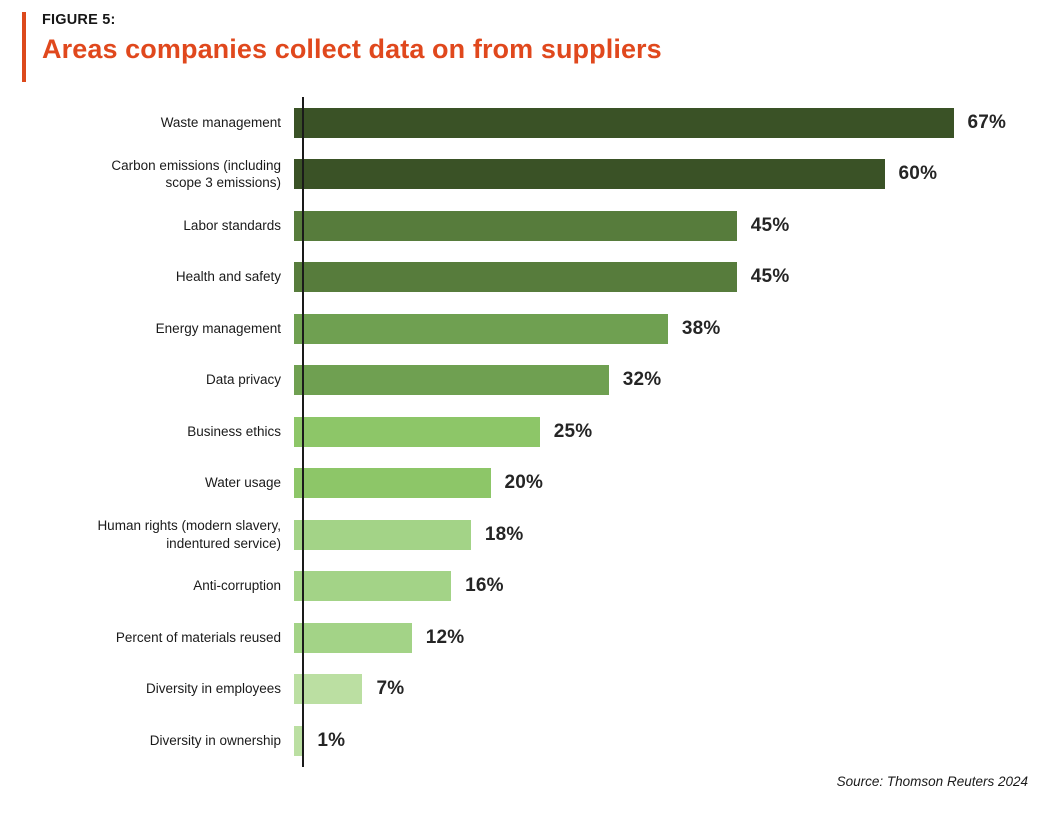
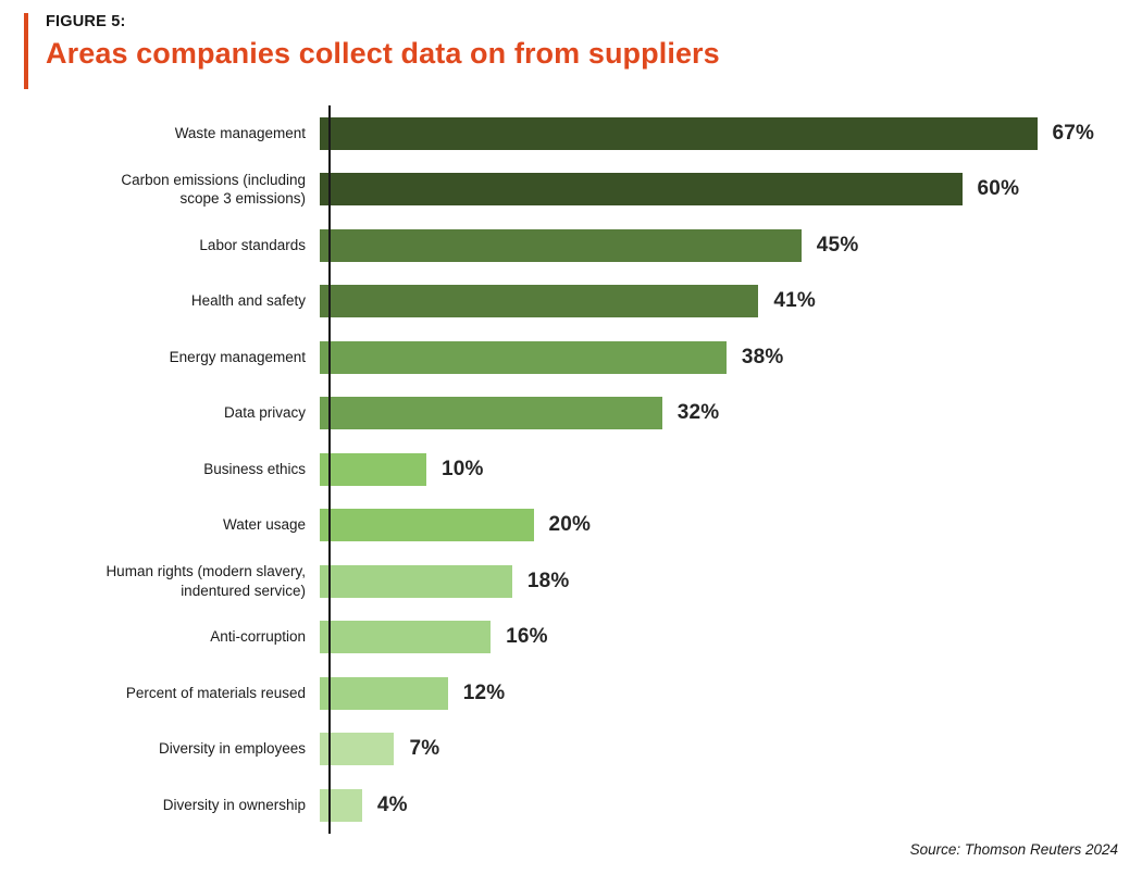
Health and safety: 45% -> 41%
Business ethics: 25% -> 10%
Diversity in ownership: 1% -> 4%
